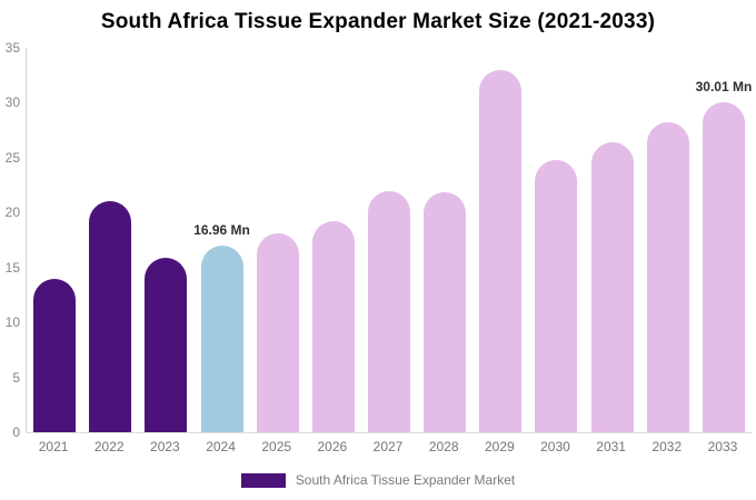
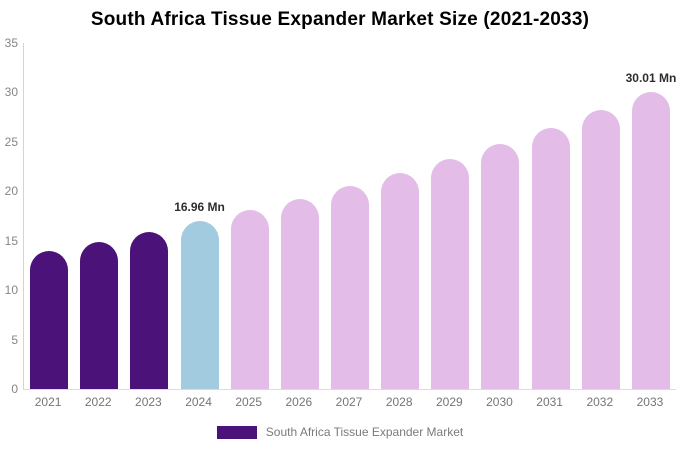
2022: 21 -> 15
2027: 22 -> 20
2029: 33 -> 23
